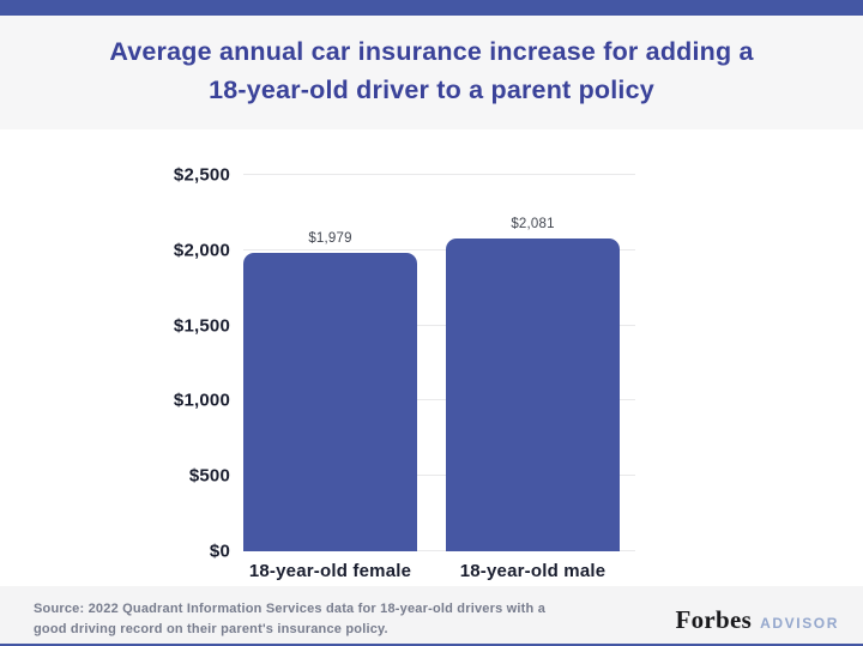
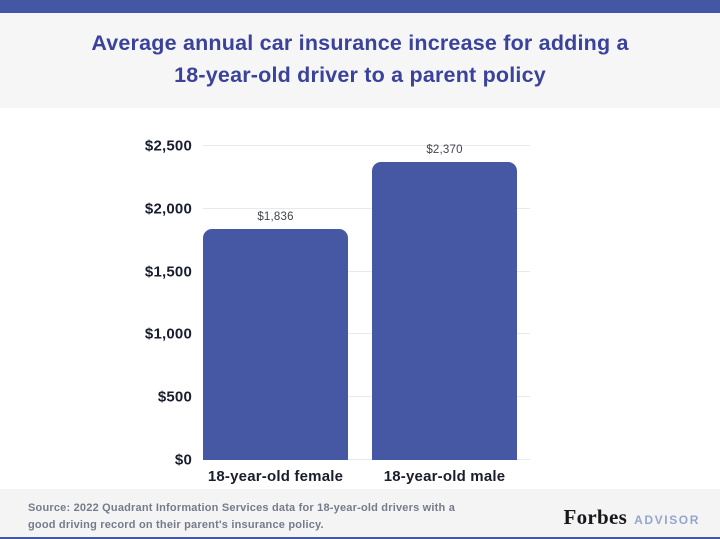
18-year-old female: $1,979 -> $1,836
18-year-old male: $2,081 -> $2,370
